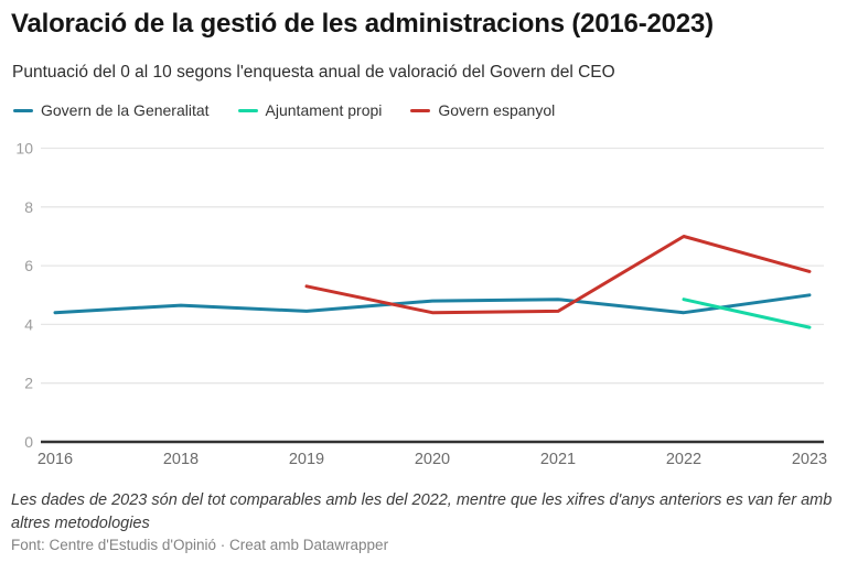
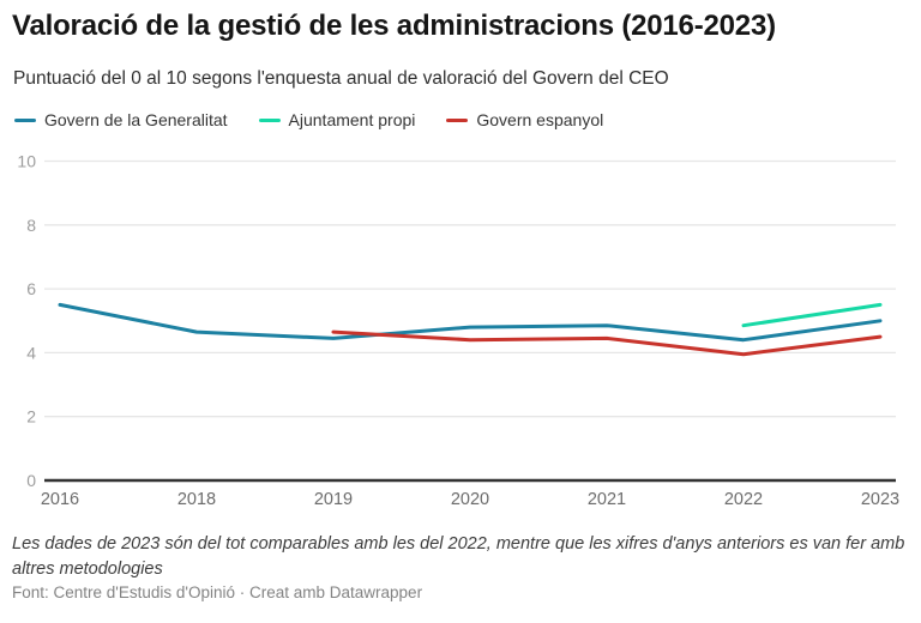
Govern de la Generalitat/2016: 4.4 -> 5.5
Govern espanyol/2019: 5.3 -> 4.7
Govern espanyol/2022: 7.0 -> 4.0
Ajuntament propi/2023: 3.9 -> 5.5
Govern espanyol/2023: 5.8 -> 4.5
